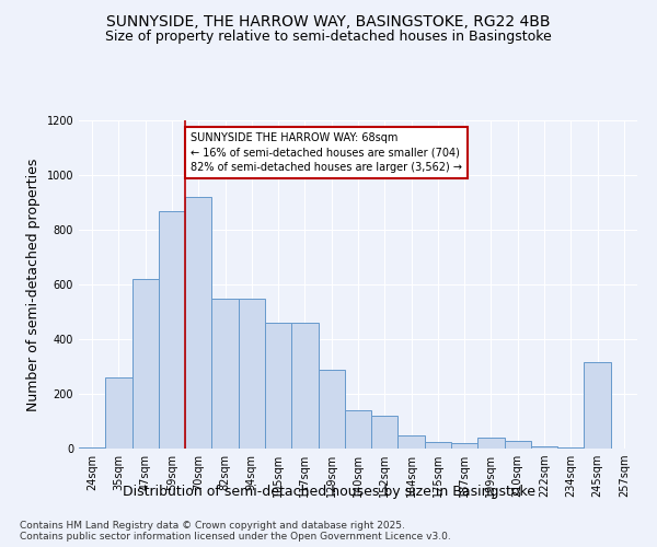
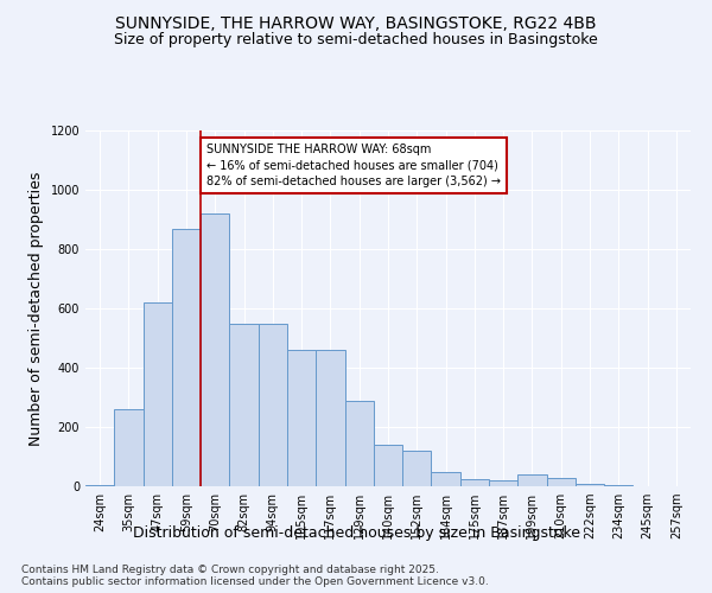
245sqm: 315 -> 2
